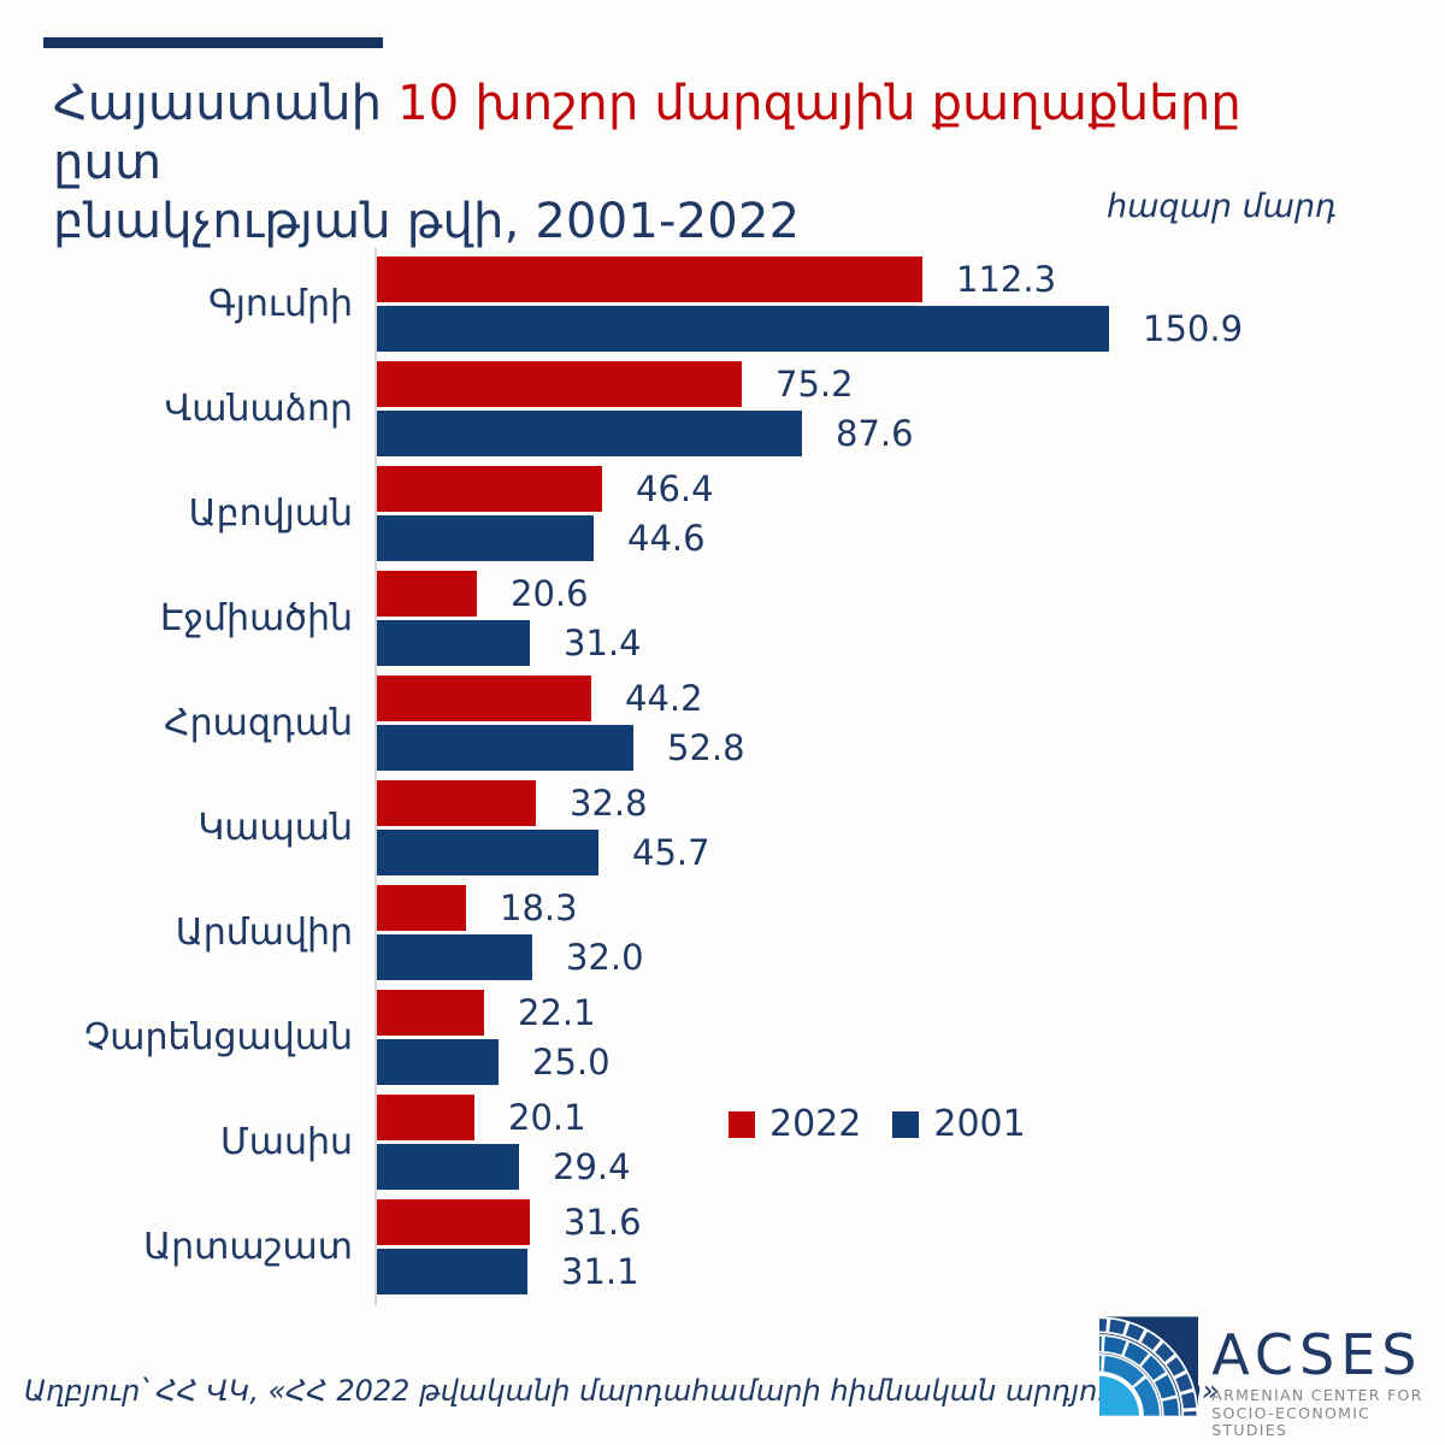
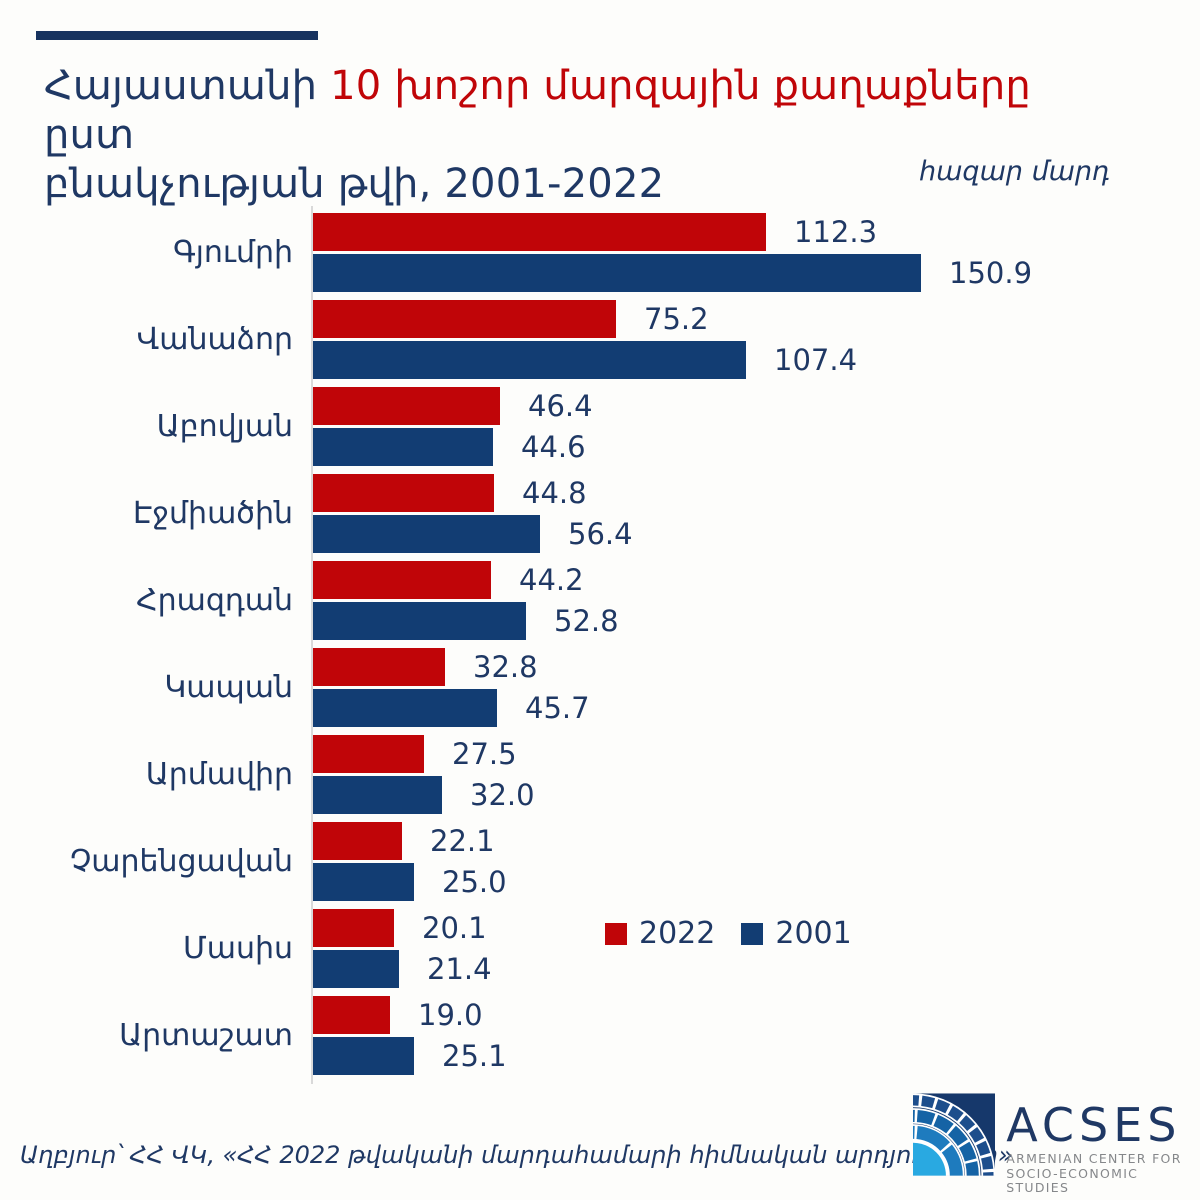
2001/Վանաձոր: 87.6 -> 107.4
2022/Էջմիածին: 20.6 -> 44.8
2001/Էջմիածին: 31.4 -> 56.4
2022/Արմավիր: 18.3 -> 27.5
2001/Մասիս: 29.4 -> 21.4
2022/Արտաշատ: 31.6 -> 19.0
2001/Արտաշատ: 31.1 -> 25.1
